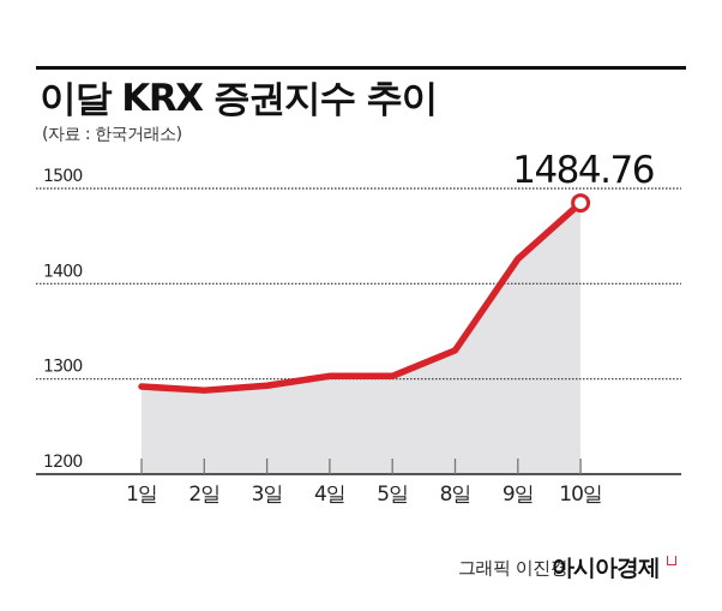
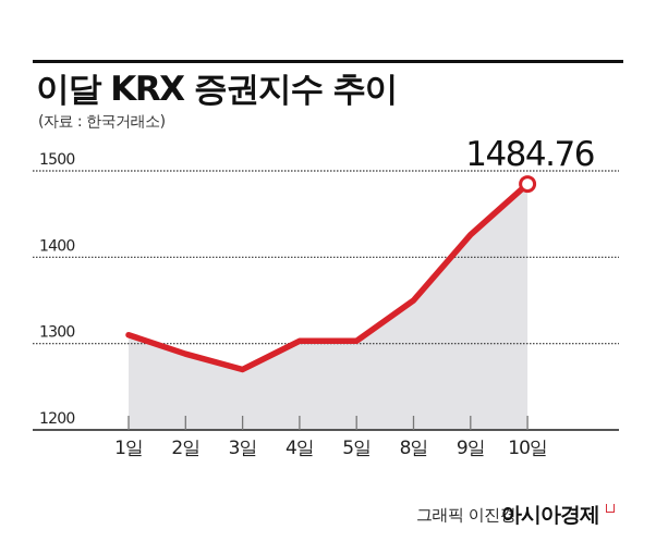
1일: 1290 -> 1310
3일: 1290 -> 1270
8일: 1330 -> 1350
